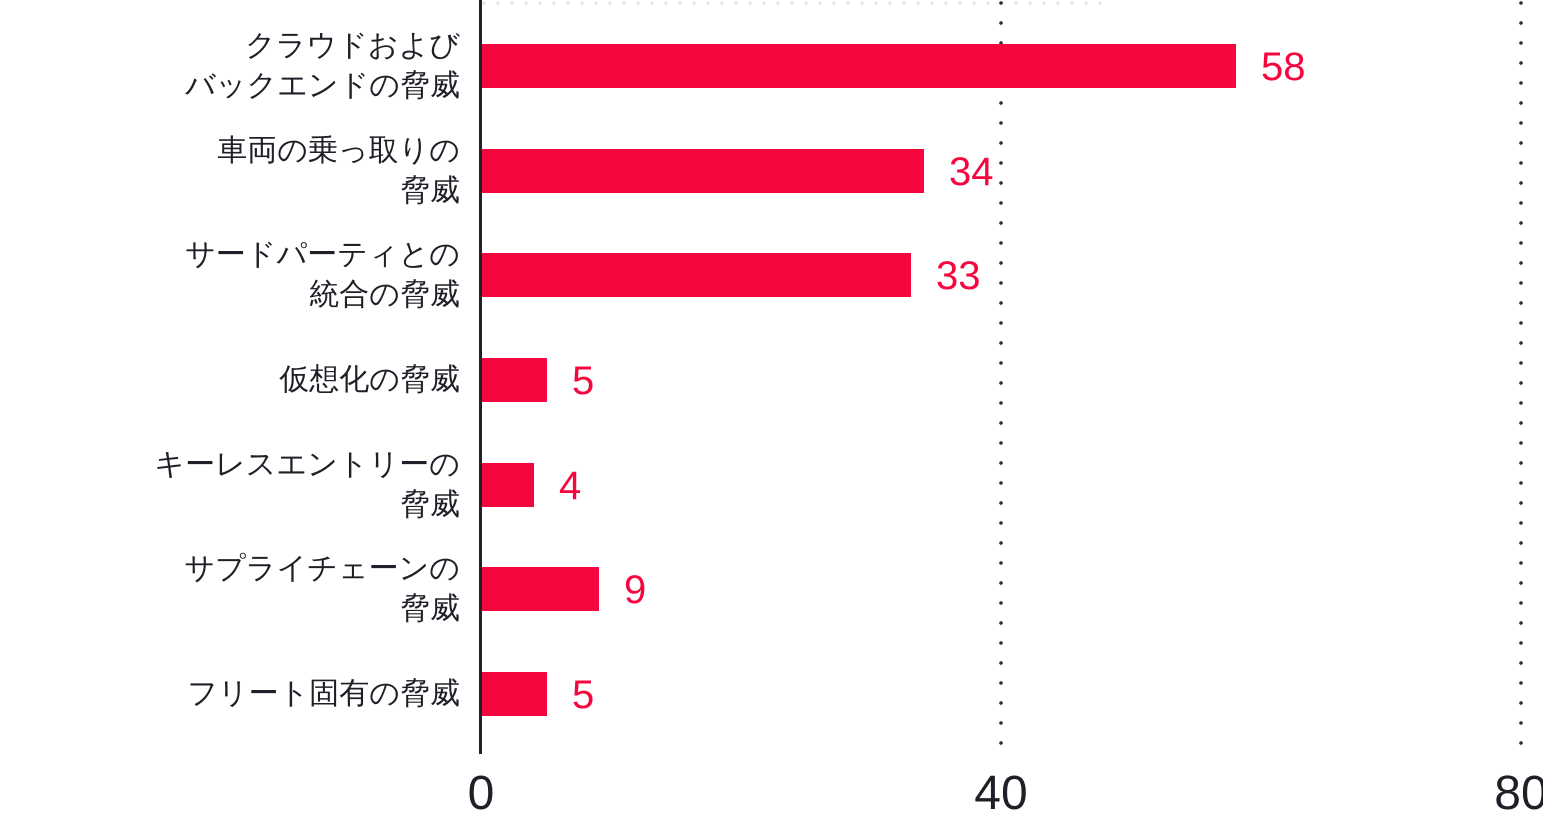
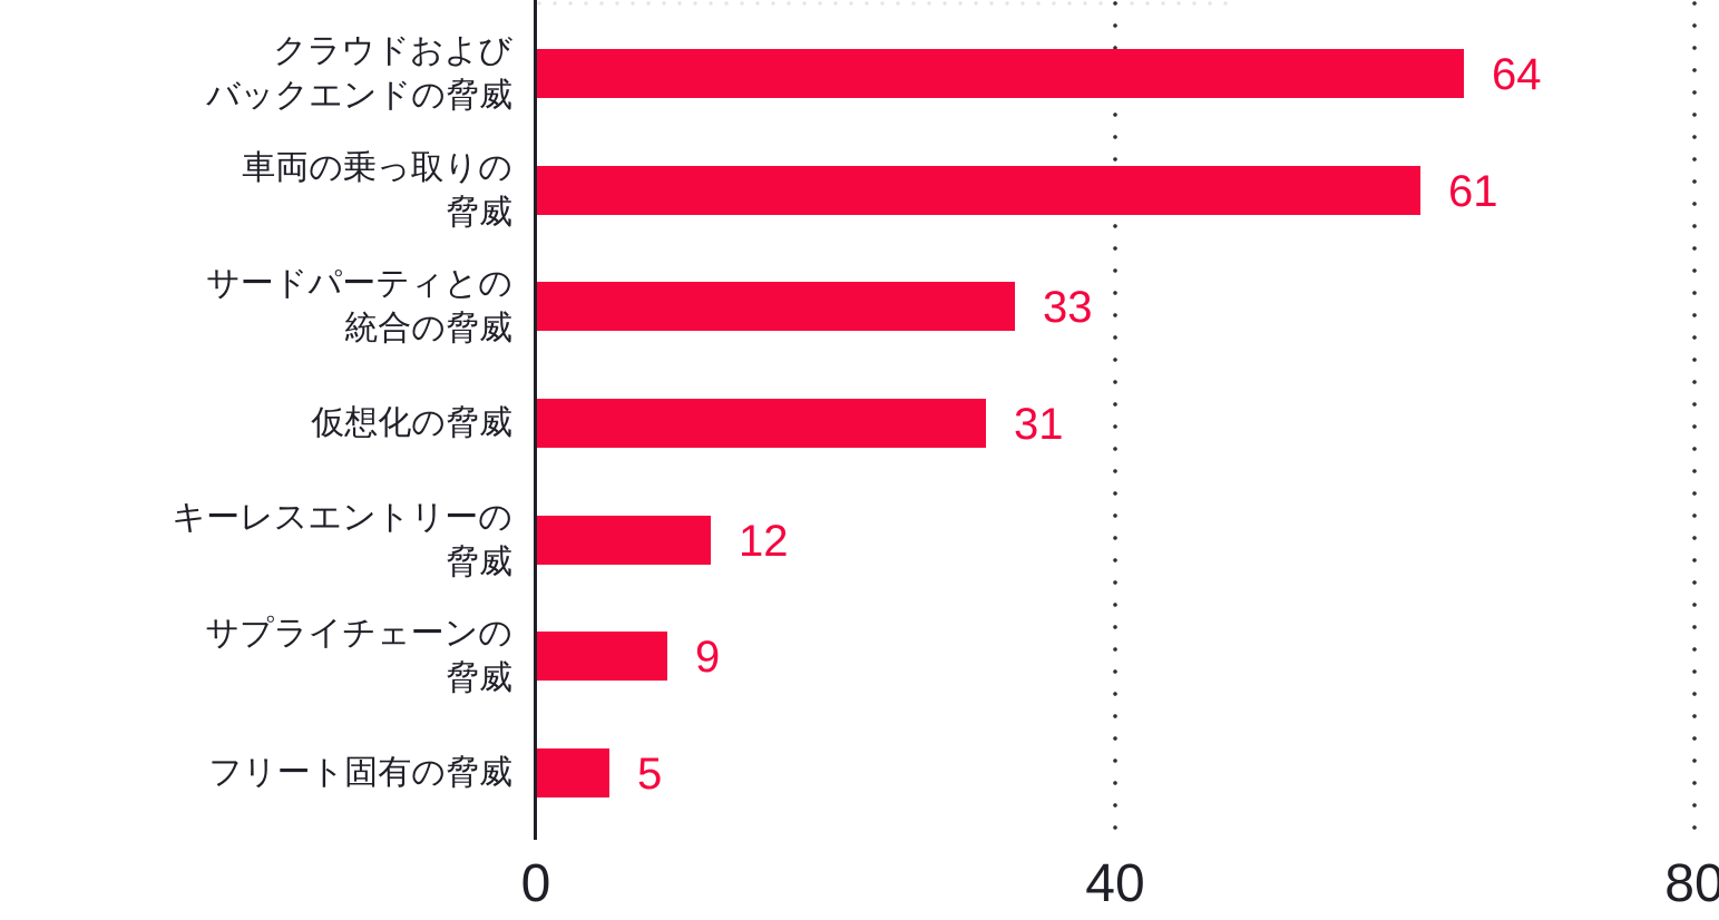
クラウドおよび バックエンドの脅威: 58 -> 64
車両の乗っ取りの 脅威: 34 -> 61
仮想化の脅威: 5 -> 31
キーレスエントリーの 脅威: 4 -> 12
